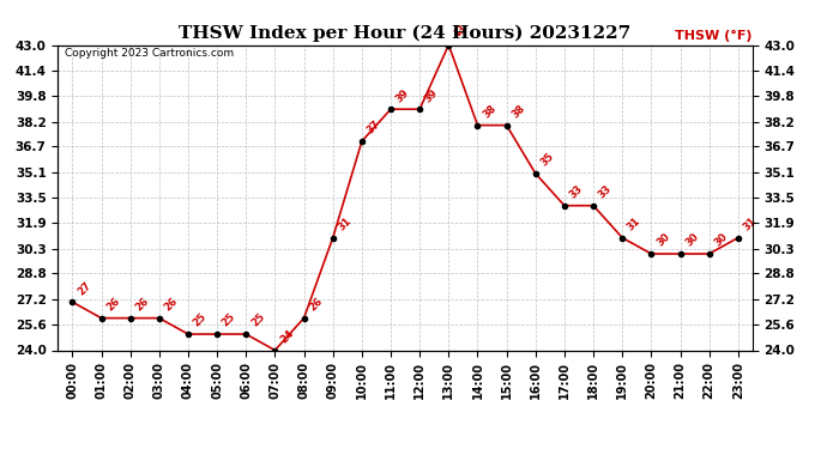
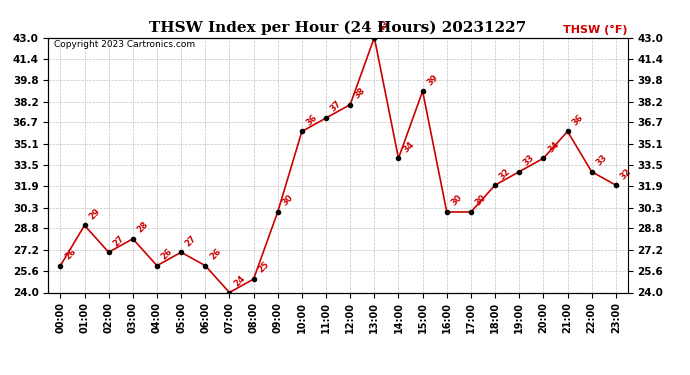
00:00: 27 -> 26
01:00: 26 -> 29
02:00: 26 -> 27
03:00: 26 -> 28
04:00: 25 -> 26
05:00: 25 -> 27
06:00: 25 -> 26
08:00: 26 -> 25
09:00: 31 -> 30
10:00: 37 -> 36
11:00: 39 -> 37
12:00: 39 -> 38
14:00: 38 -> 34
15:00: 38 -> 39
16:00: 35 -> 30
17:00: 33 -> 30
18:00: 33 -> 32
19:00: 31 -> 33
20:00: 30 -> 34
21:00: 30 -> 36
22:00: 30 -> 33
23:00: 31 -> 32
